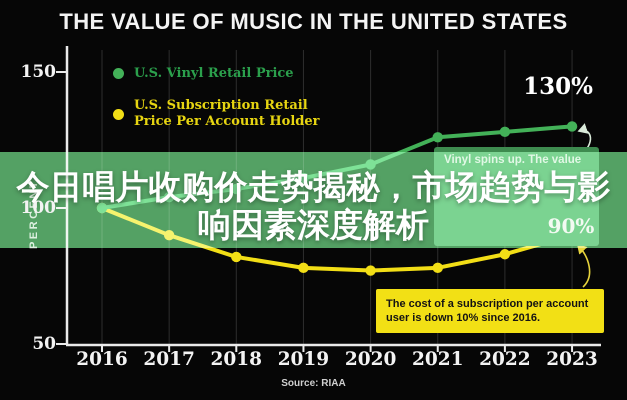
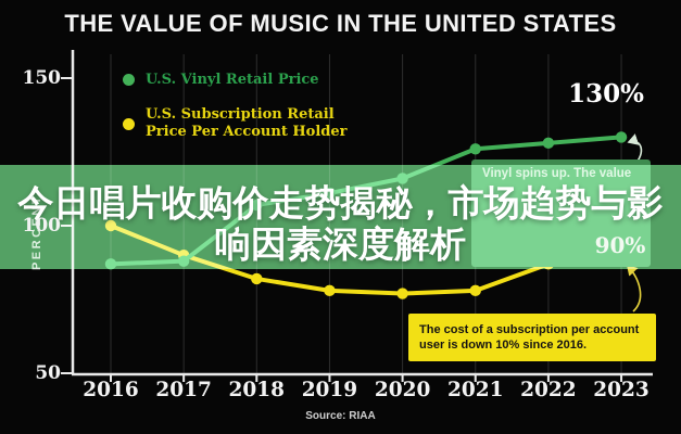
U.S. Vinyl Retail Price/2016: 100 -> 87
U.S. Vinyl Retail Price/2017: 104 -> 88
U.S. Subscription Retail Price Per Account Holder/2022: 83 -> 87
